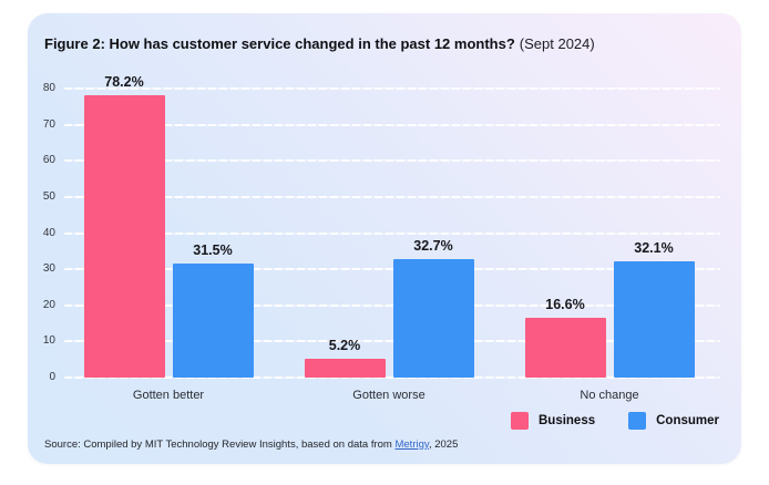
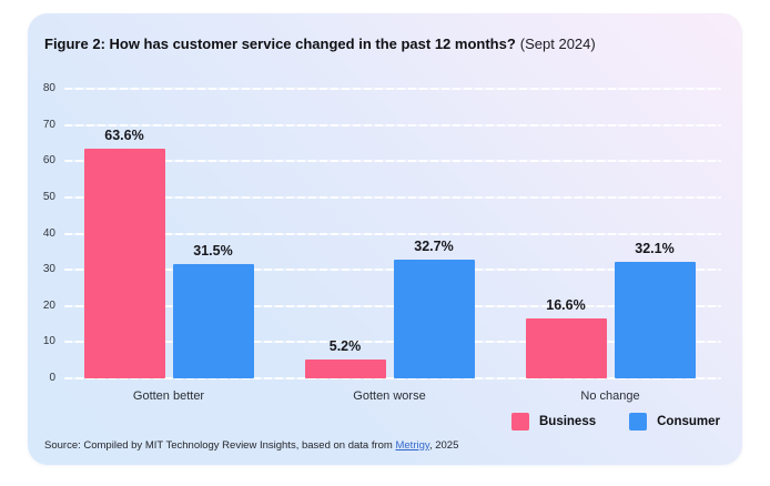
Business/Gotten better: 78.2% -> 63.6%
